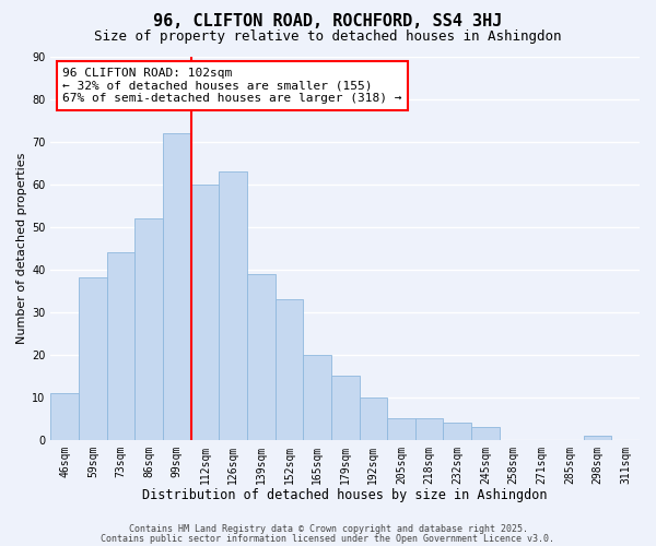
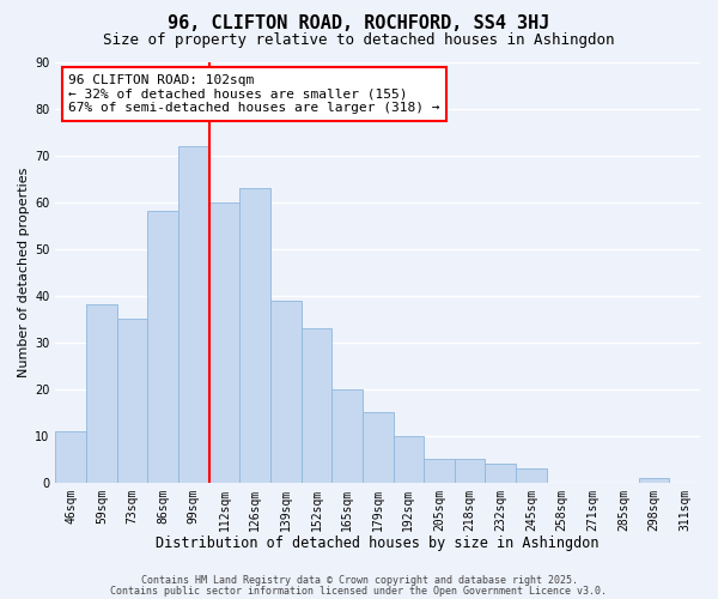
73sqm: 44 -> 35
86sqm: 52 -> 58
